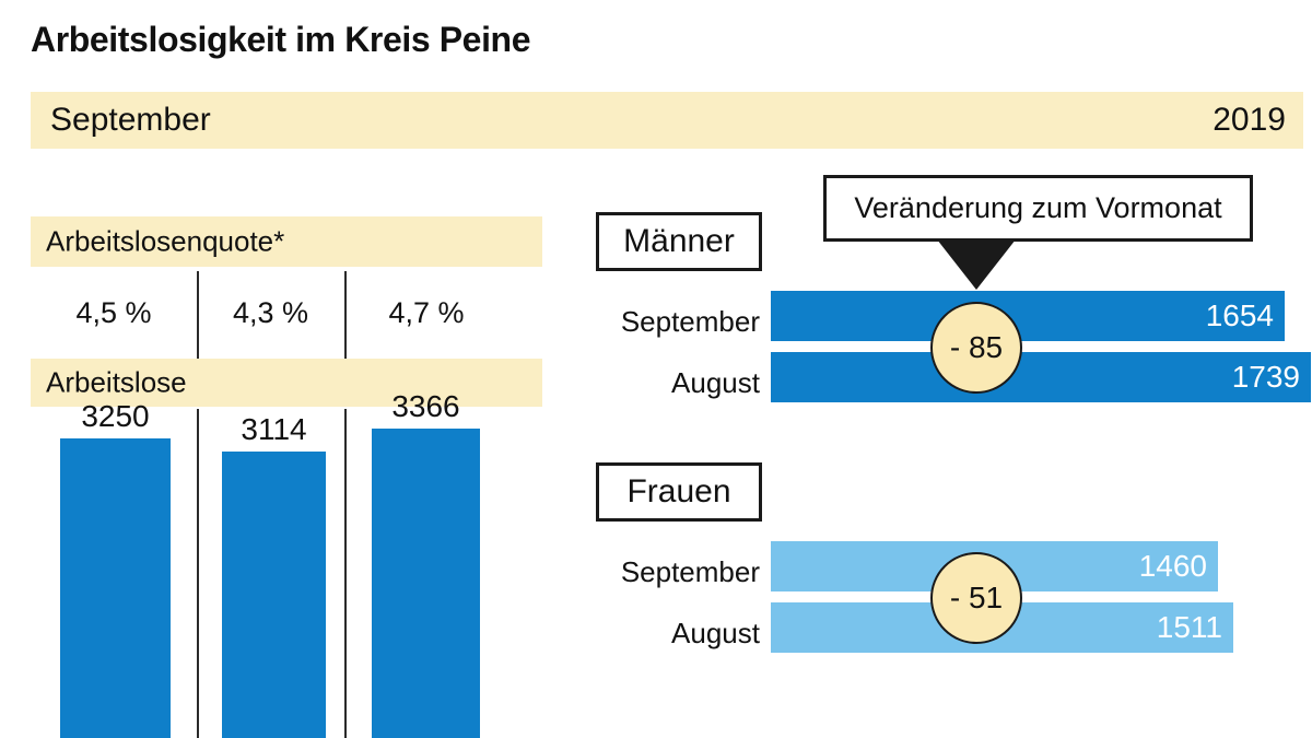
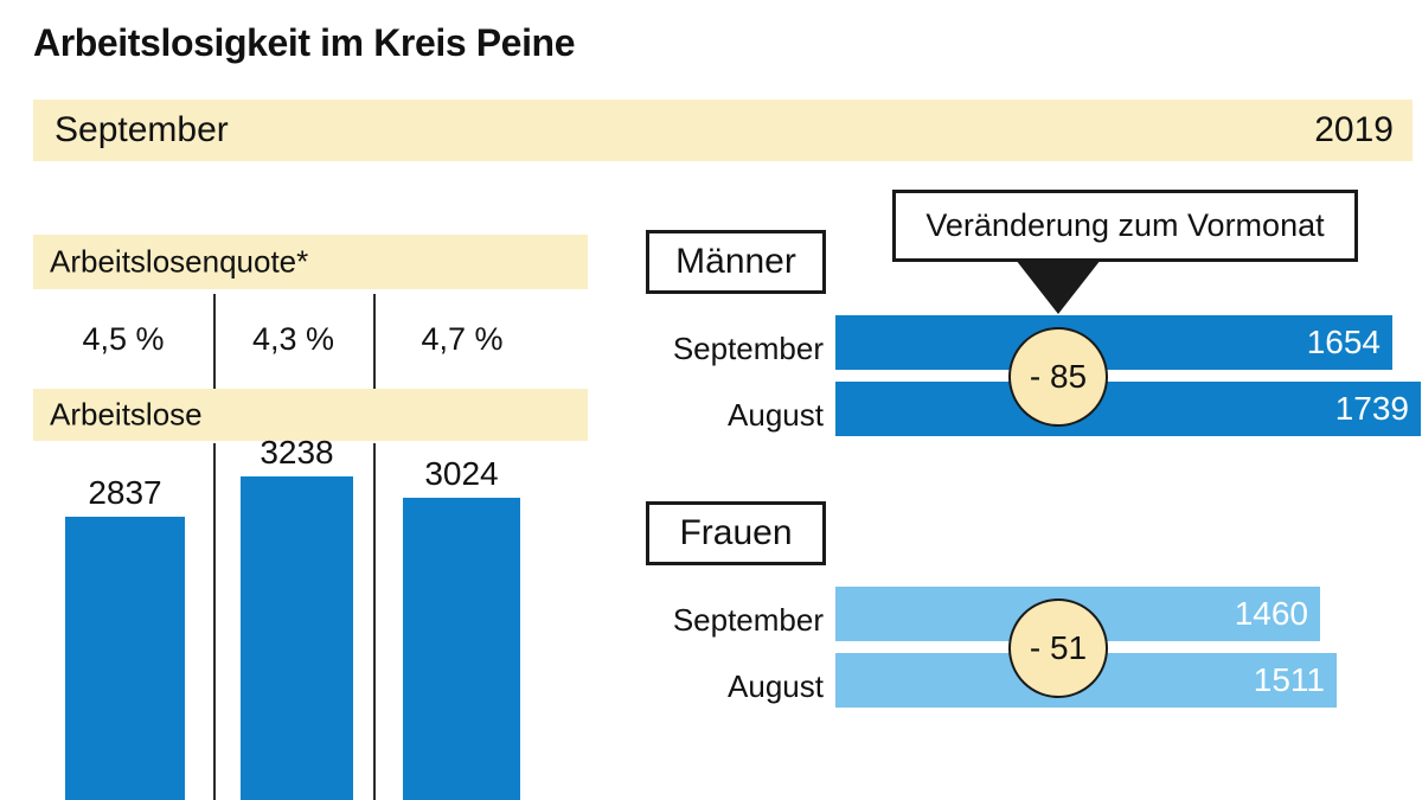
Arbeitslose/4,5 %: 3250 -> 2837
Arbeitslose/4,3 %: 3114 -> 3238
Arbeitslose/4,7 %: 3366 -> 3024
